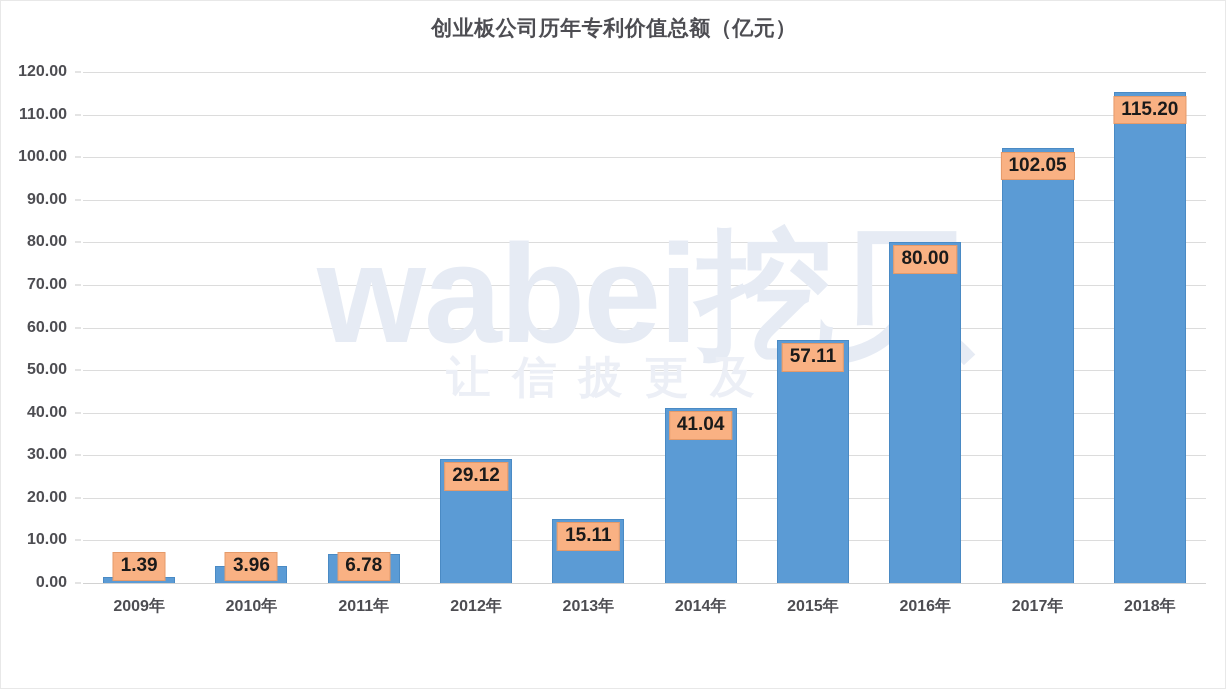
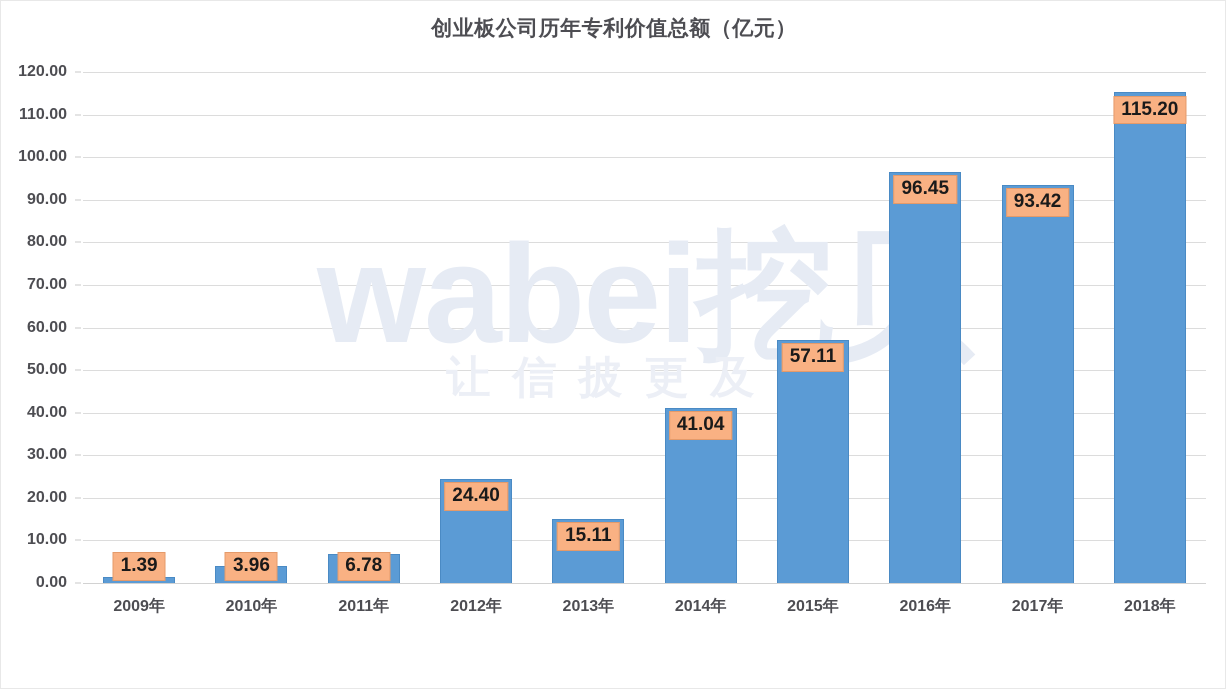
2012年: 29.12 -> 24.40
2016年: 80.00 -> 96.45
2017年: 102.05 -> 93.42
